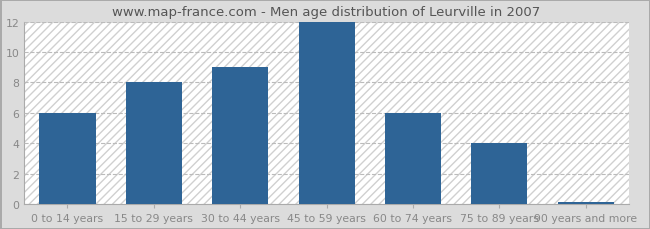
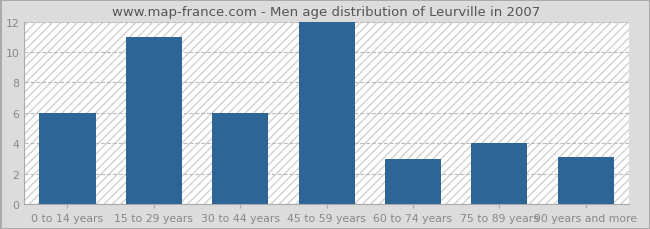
15 to 29 years: 8.0 -> 11.0
30 to 44 years: 9.0 -> 6.0
60 to 74 years: 6.0 -> 3.0
90 years and more: 0.1 -> 3.1
